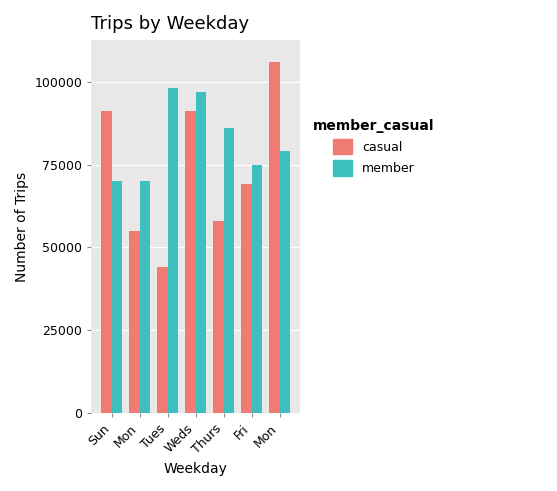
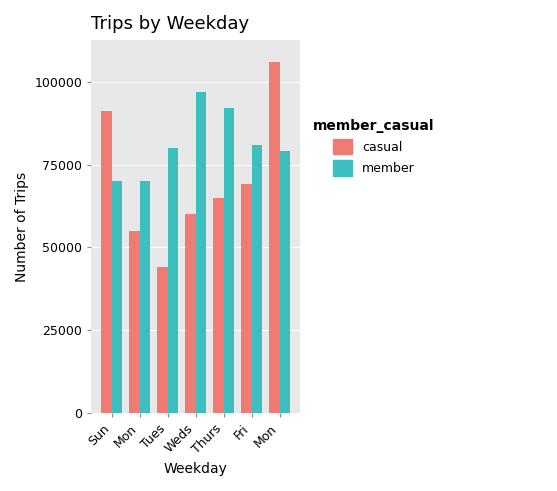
member/Tues: 98000 -> 80000
casual/Weds: 91000 -> 60000
casual/Thurs: 58000 -> 65000
member/Thurs: 86000 -> 92000
member/Fri: 75000 -> 81000
